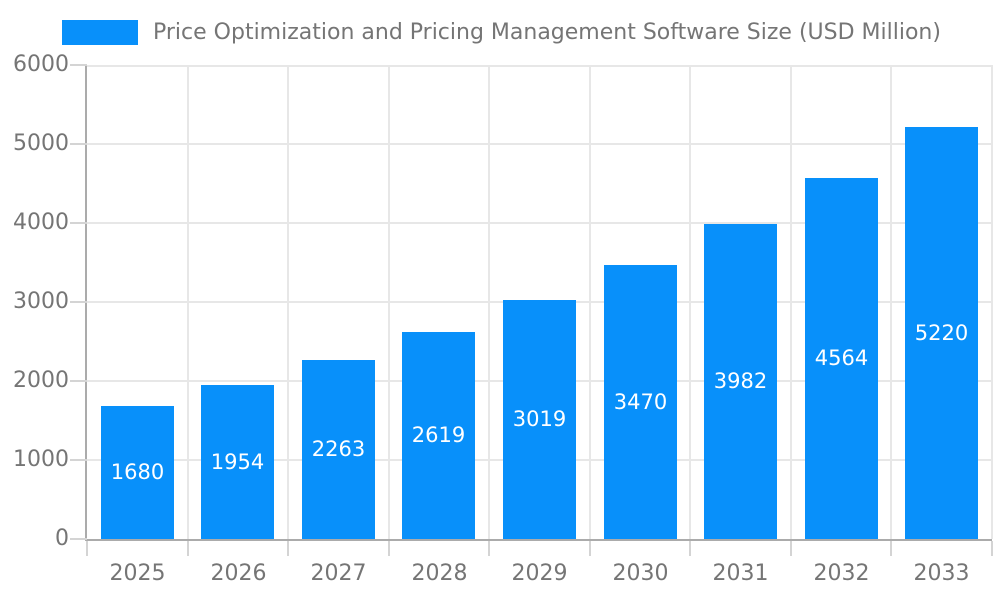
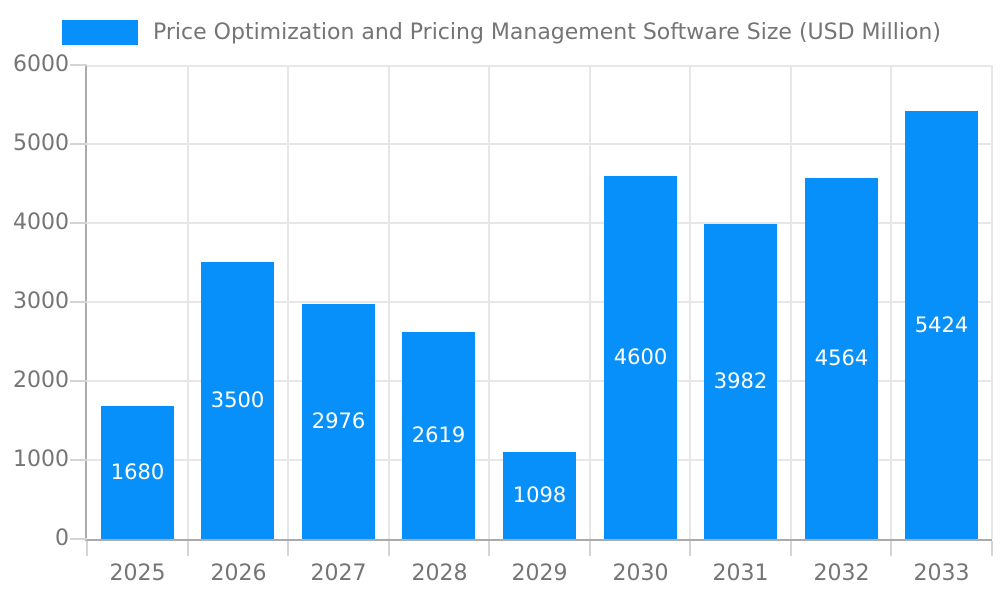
2026: 1954 -> 3500
2027: 2263 -> 2976
2029: 3019 -> 1098
2030: 3470 -> 4600
2033: 5220 -> 5424
